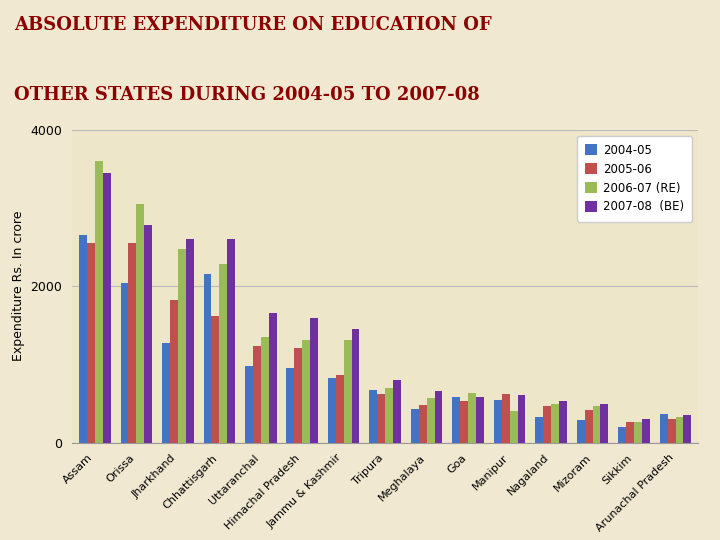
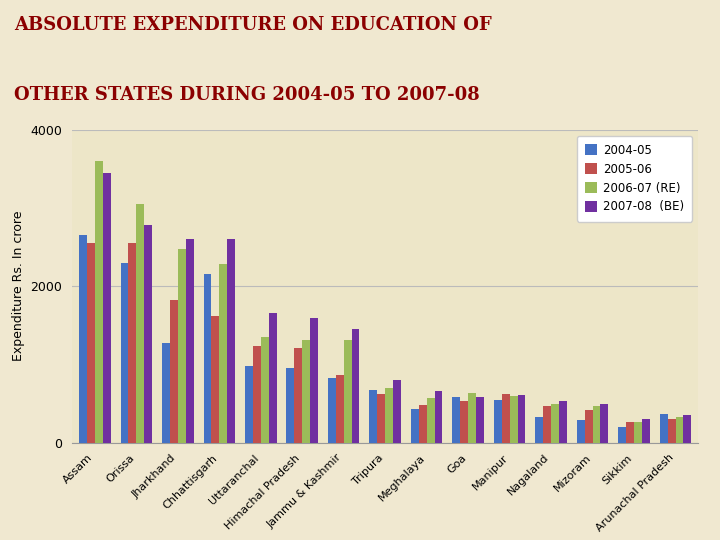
2004-05/Orissa: 2040 -> 2300
2006-07 (RE)/Manipur: 400 -> 600
